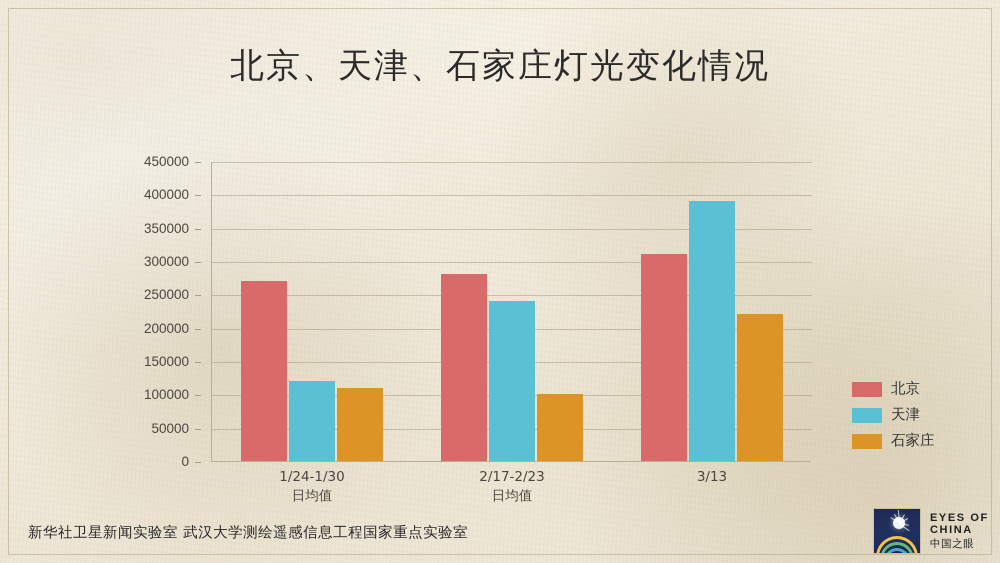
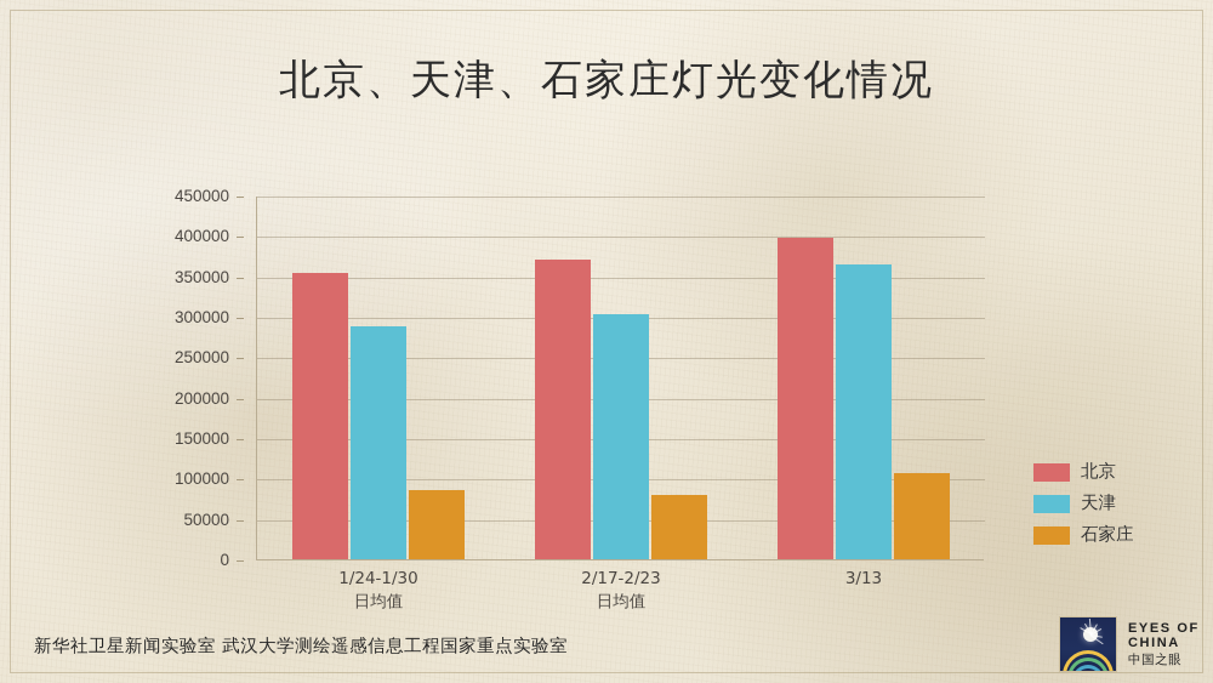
北京/1/24-1/30 日均值: 270000 -> 350000
天津/1/24-1/30 日均值: 120000 -> 290000
石家庄/1/24-1/30 日均值: 110000 -> 80000
北京/2/17-2/23 日均值: 280000 -> 370000
天津/2/17-2/23 日均值: 240000 -> 300000
石家庄/2/17-2/23 日均值: 100000 -> 80000
北京/3/13: 310000 -> 400000
天津/3/13: 390000 -> 360000
石家庄/3/13: 220000 -> 110000
